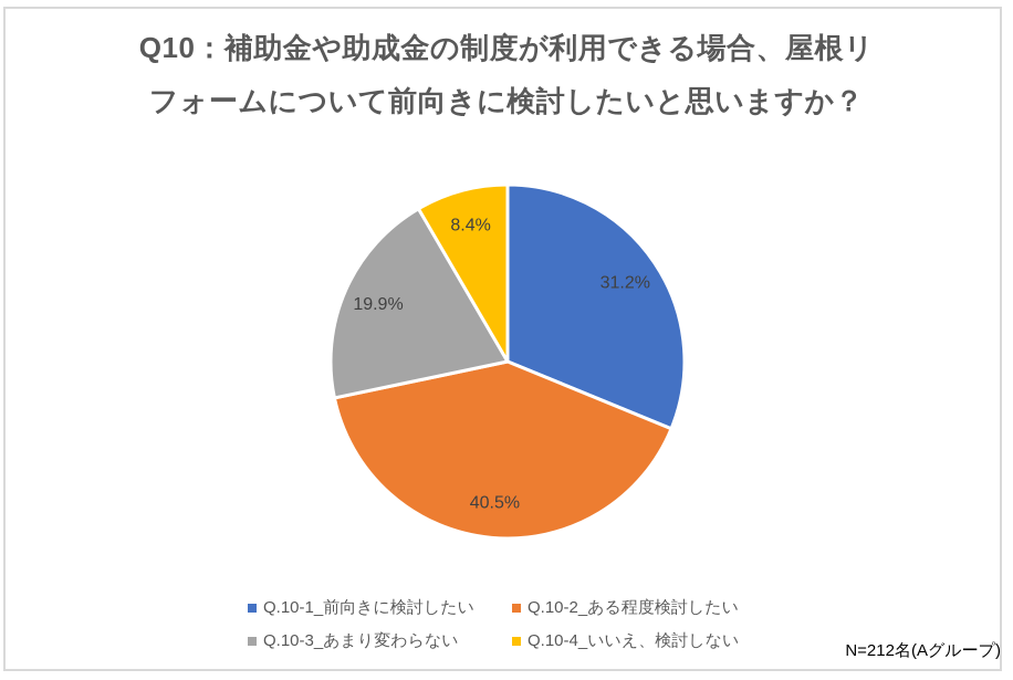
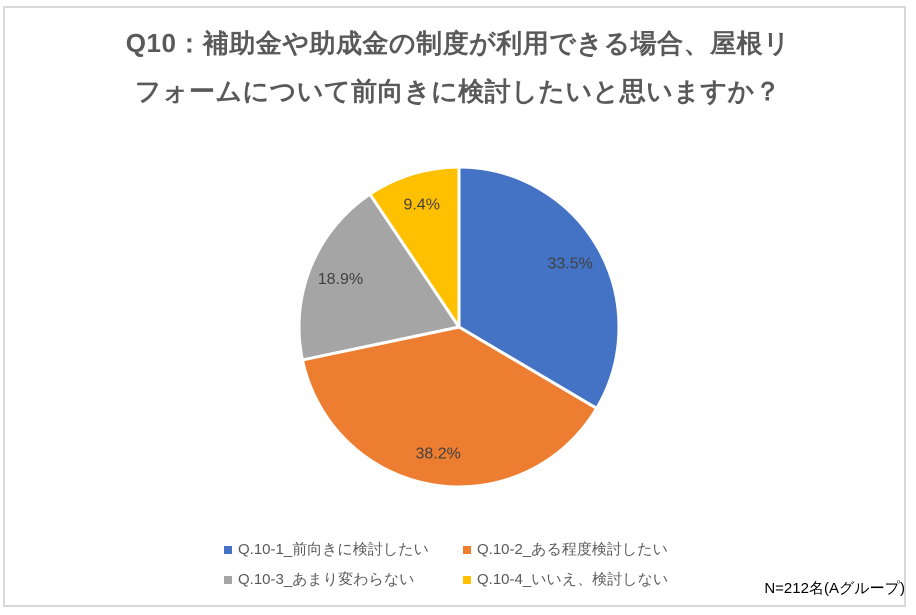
Q.10-1_前向きに検討したい: 31.2% -> 33.5%
Q.10-2_ある程度検討したい: 40.5% -> 38.2%
Q.10-3_あまり変わらない: 19.9% -> 18.9%
Q.10-4_いいえ、検討しない: 8.4% -> 9.4%
